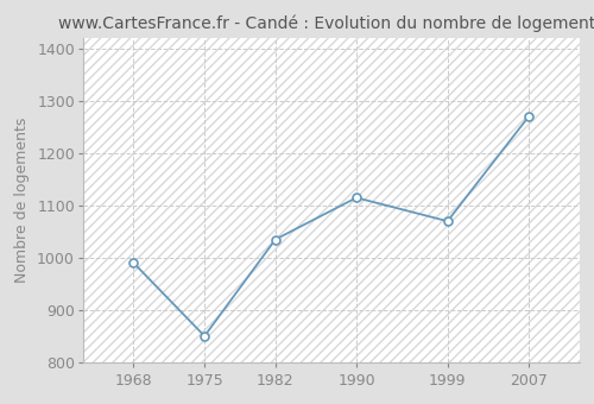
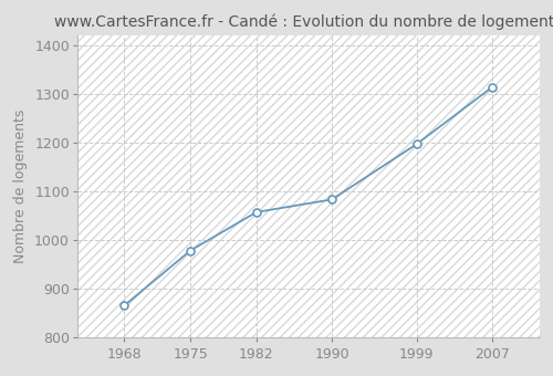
1968: 990 -> 865
1975: 850 -> 978
1982: 1035 -> 1057
1990: 1115 -> 1083
1999: 1070 -> 1197
2007: 1270 -> 1314
